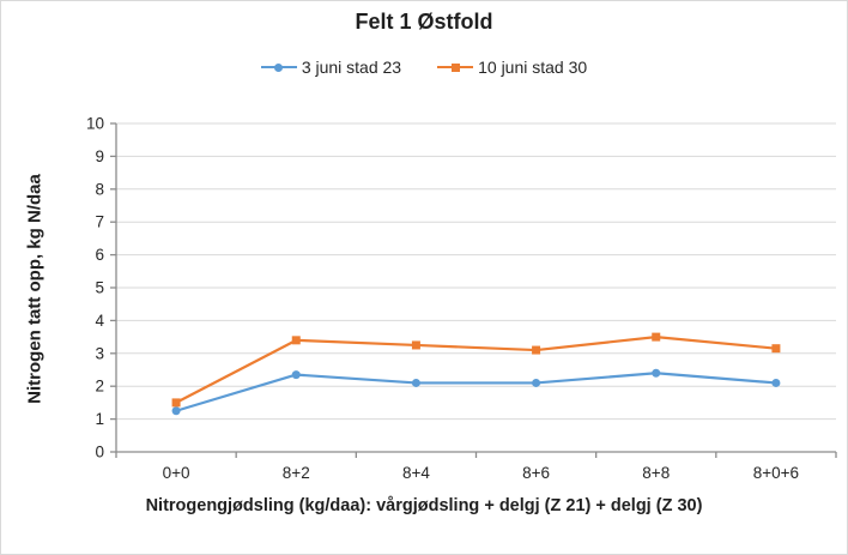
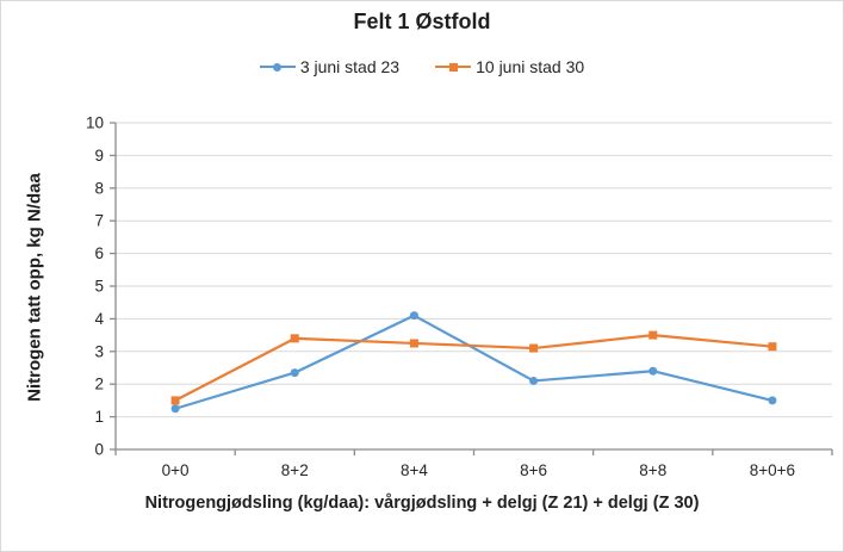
3 juni stad 23/8+4: 2.1 -> 4.1
3 juni stad 23/8+0+6: 2.1 -> 1.5
